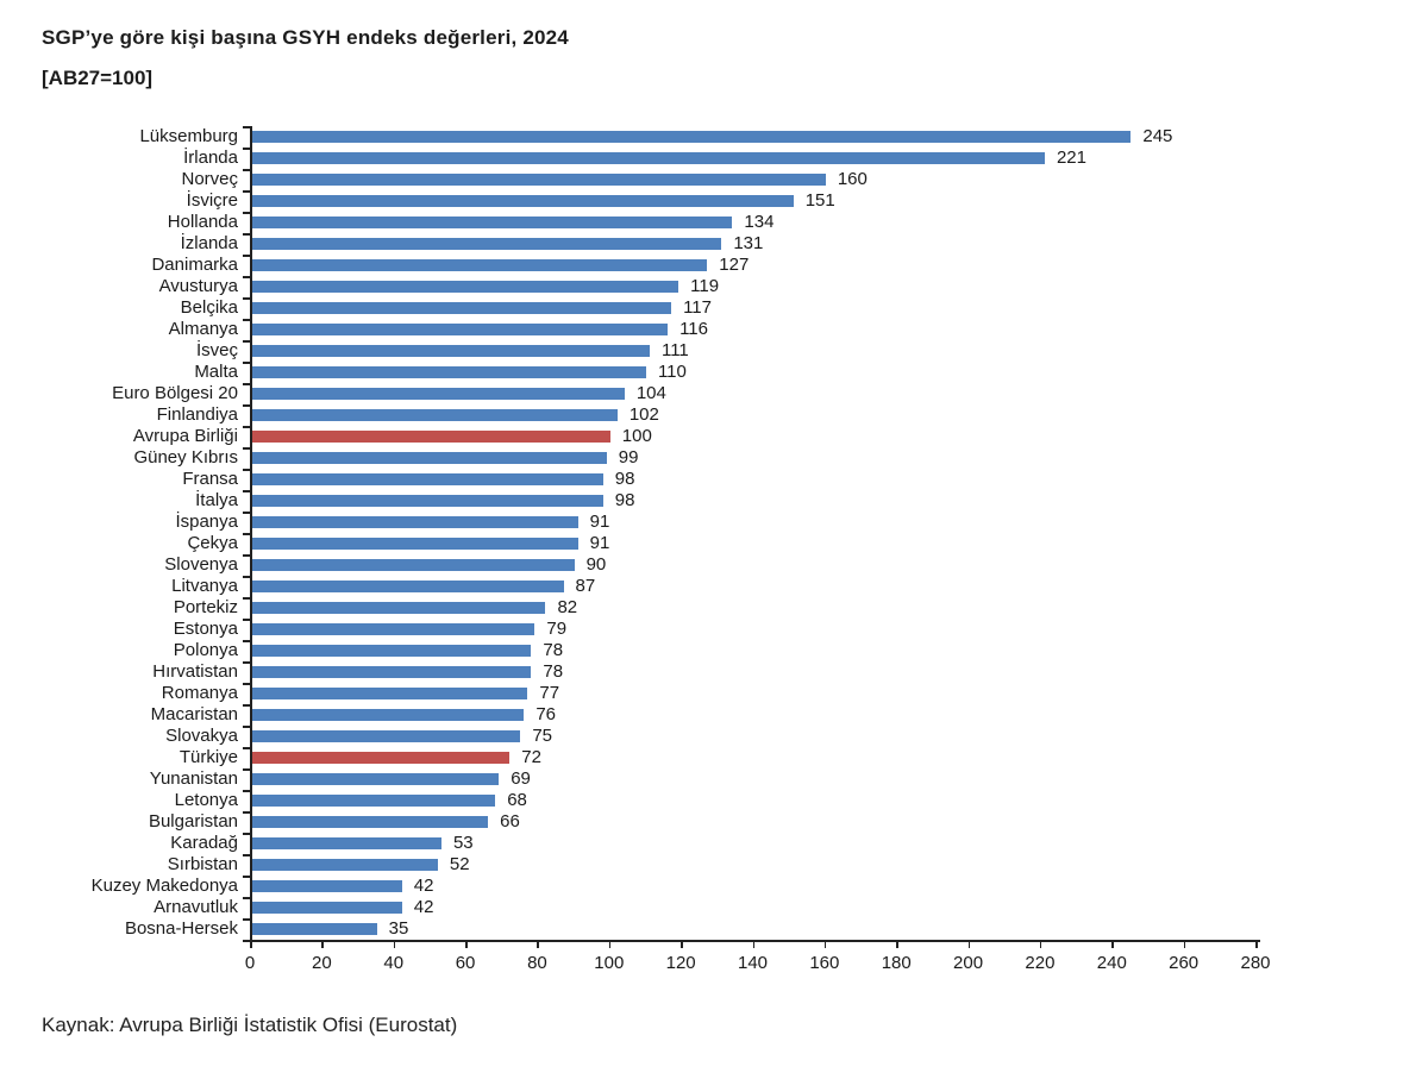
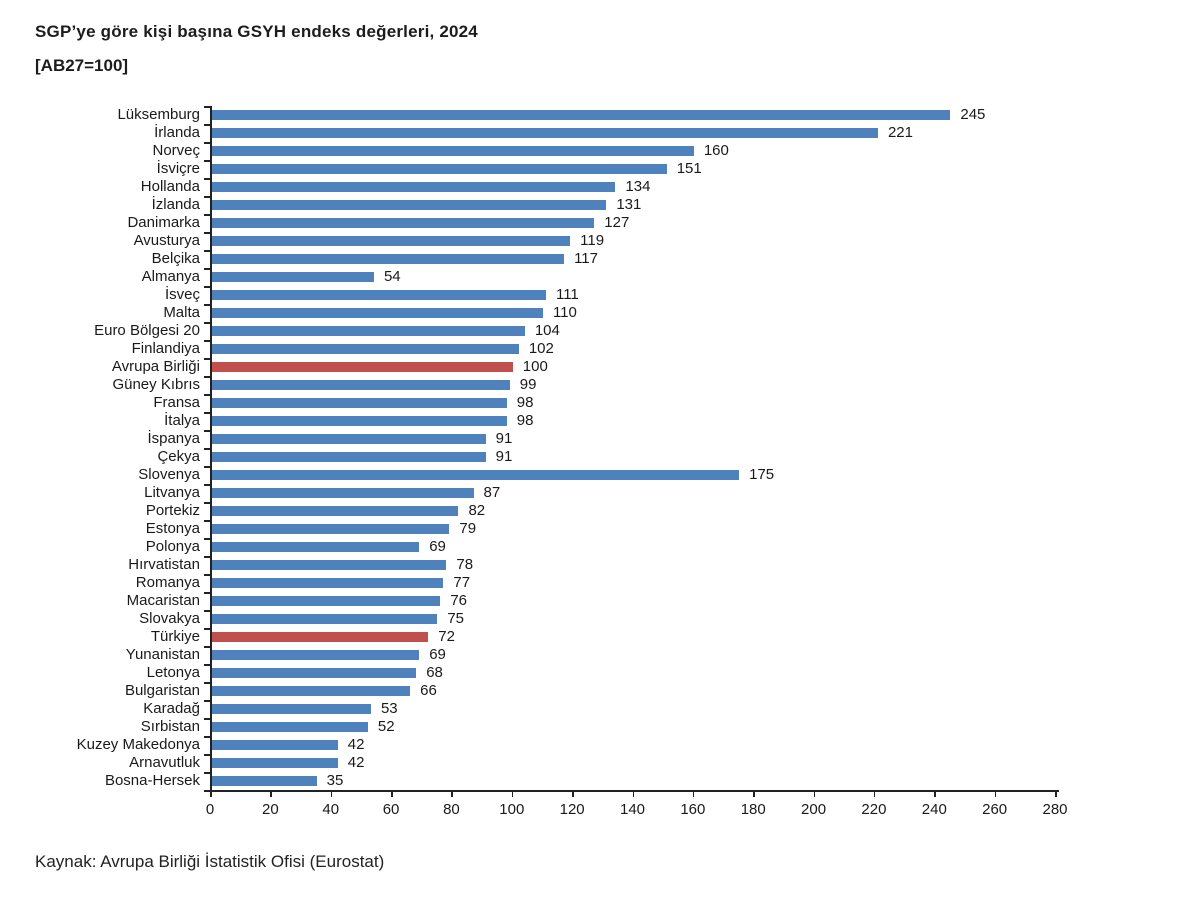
Almanya: 116 -> 54
Slovenya: 90 -> 175
Polonya: 78 -> 69
